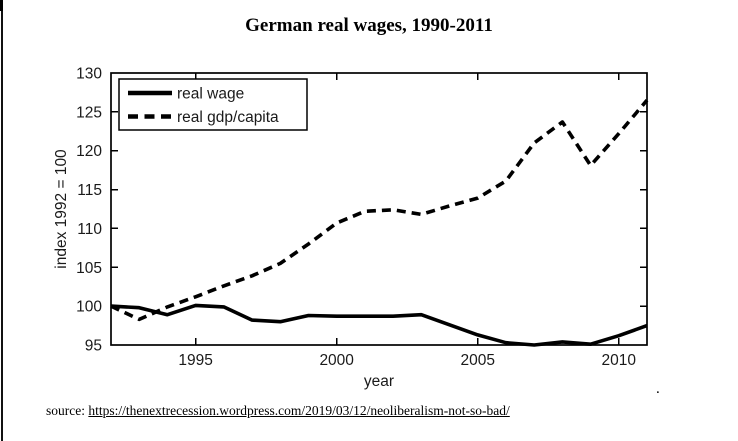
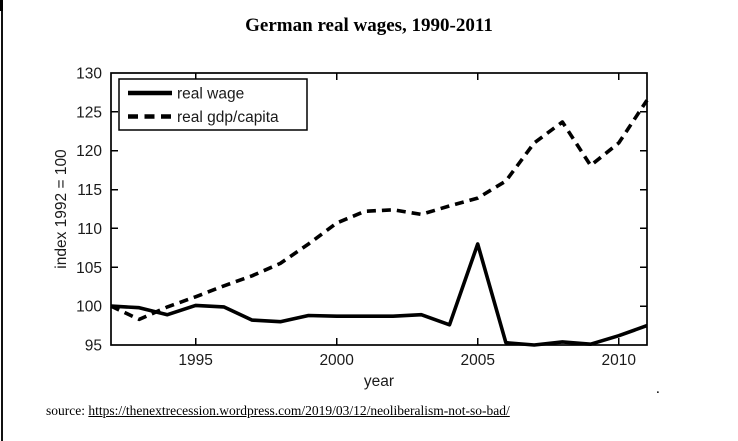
real wage/2005: 96 -> 108
real gdp/capita/2010: 122 -> 121
